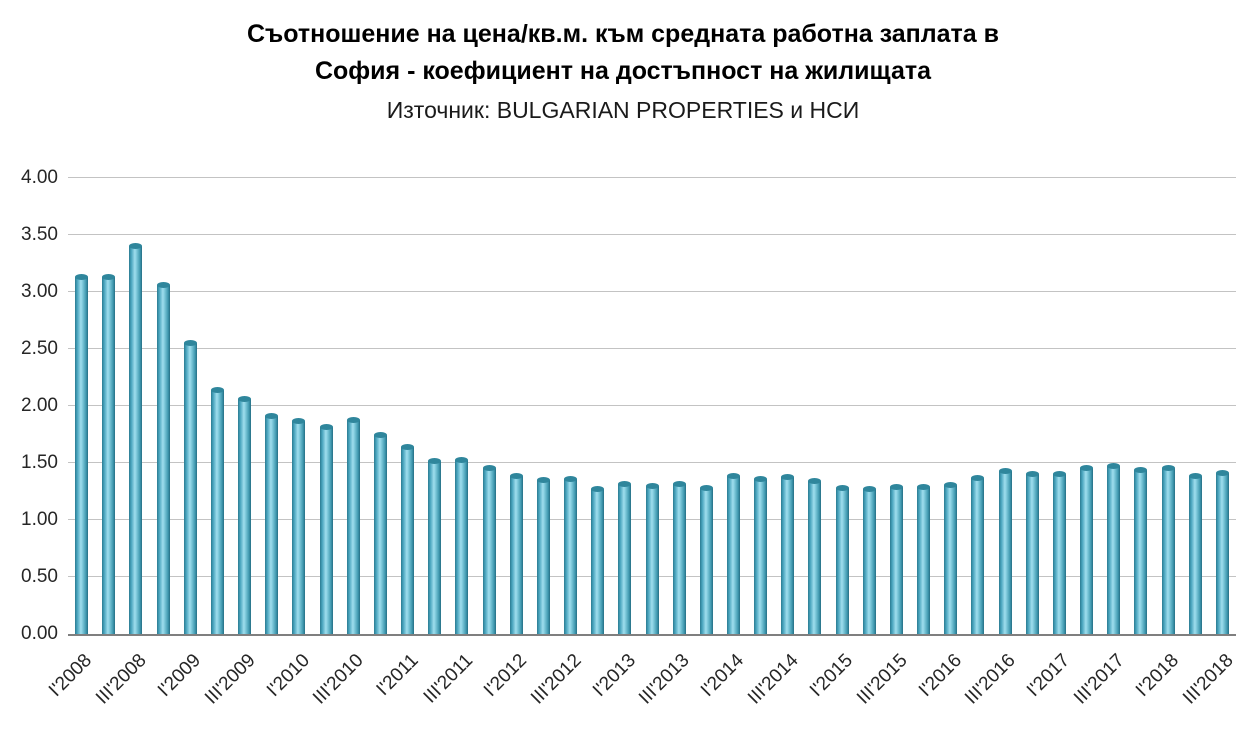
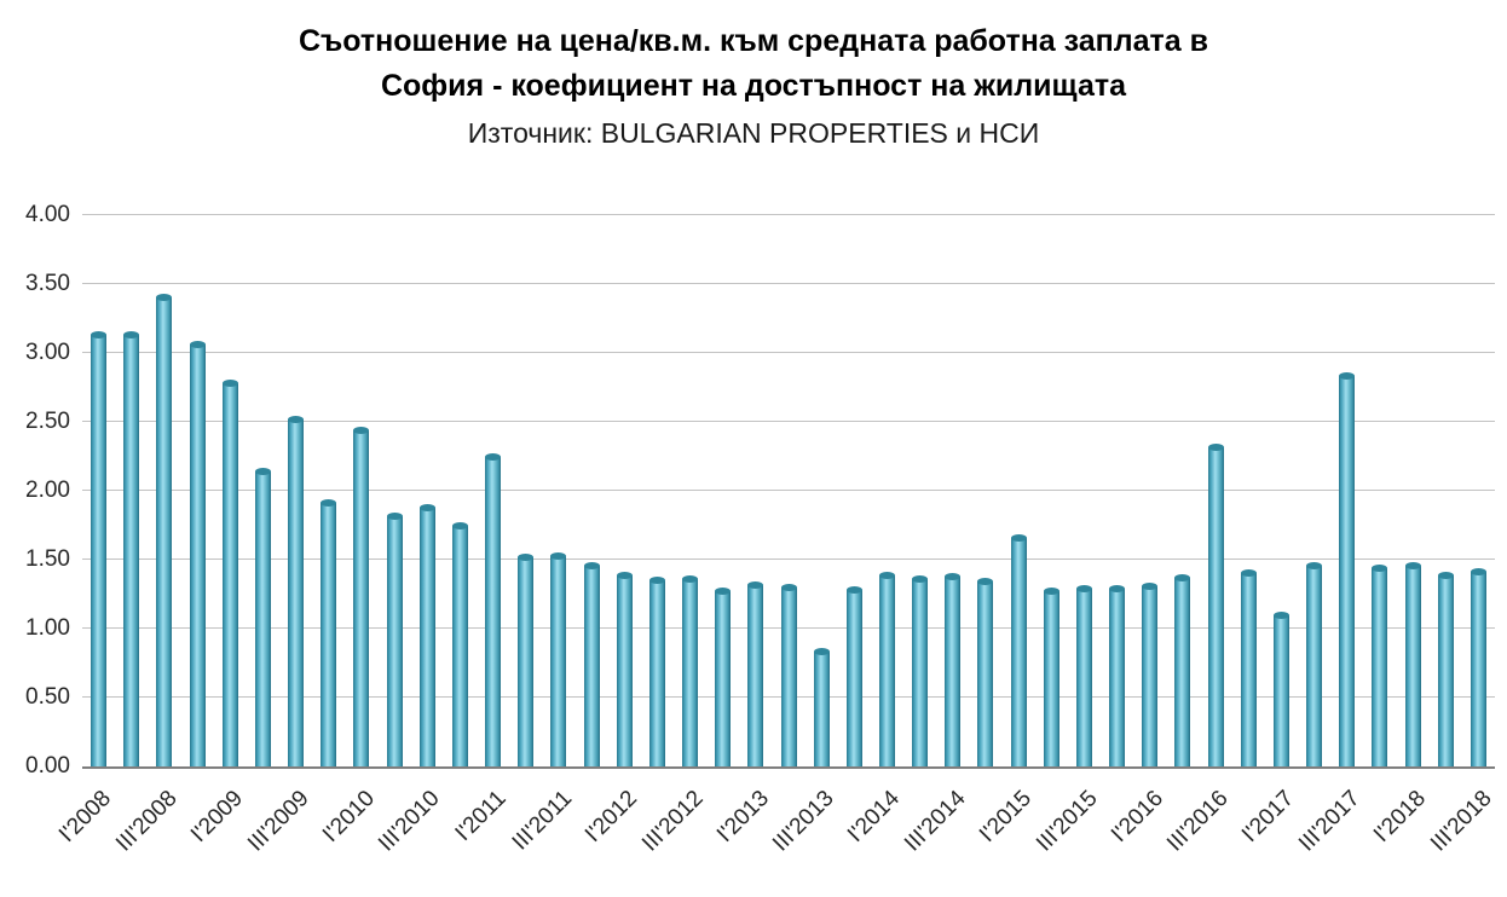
I'2009: 2.55 -> 2.78
III'2009: 2.06 -> 2.52
I'2010: 1.87 -> 2.44
I'2011: 1.64 -> 2.25
III'2013: 1.32 -> 0.83
I'2015: 1.28 -> 1.66
III'2016: 1.43 -> 2.32
I'2017: 1.40 -> 1.10
III'2017: 1.47 -> 2.83
